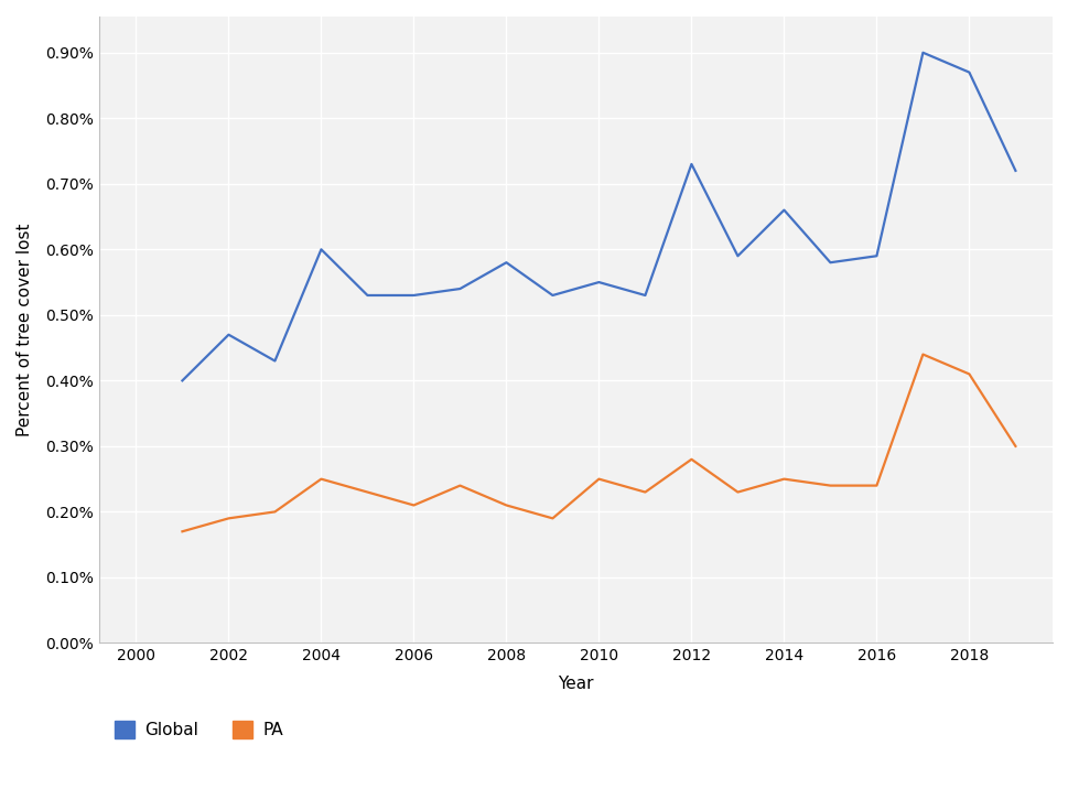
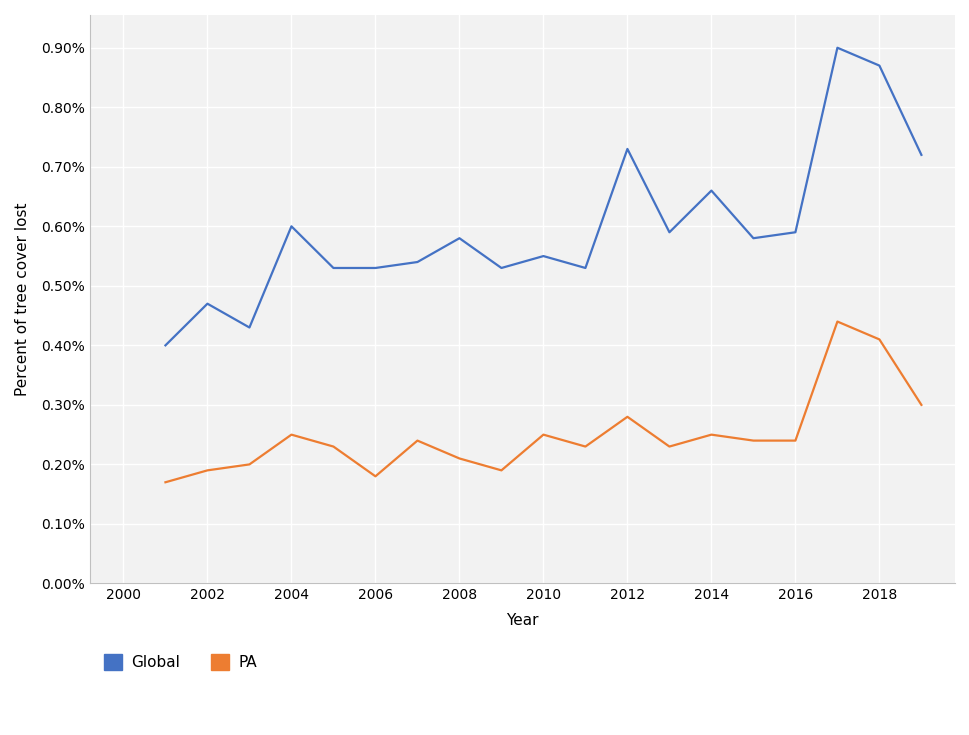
PA/2006: 0.21% -> 0.18%
